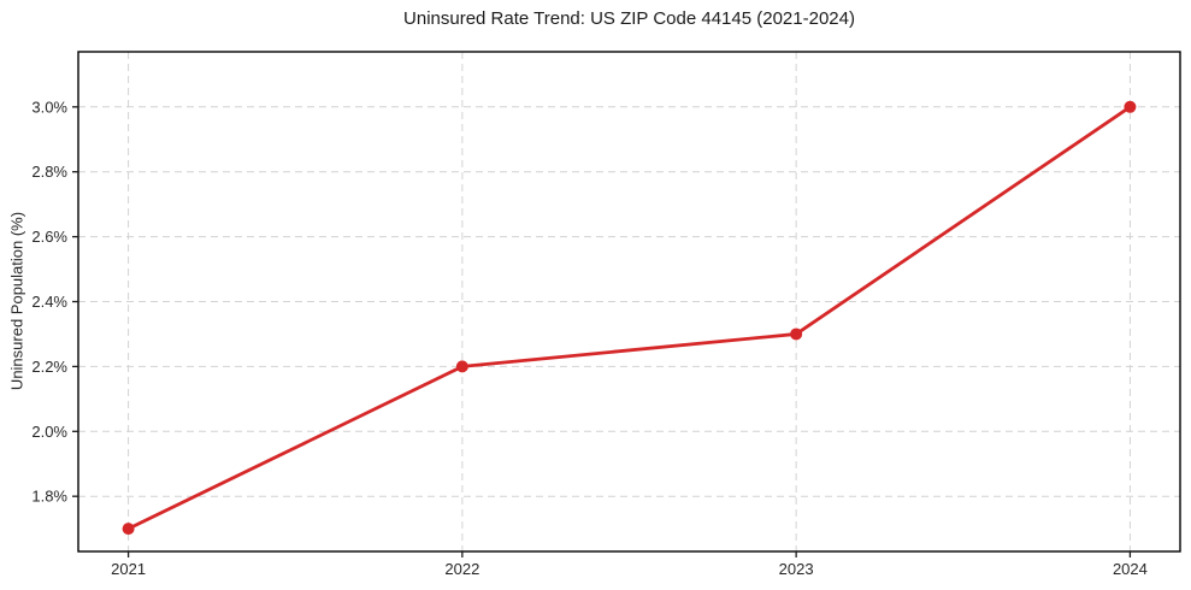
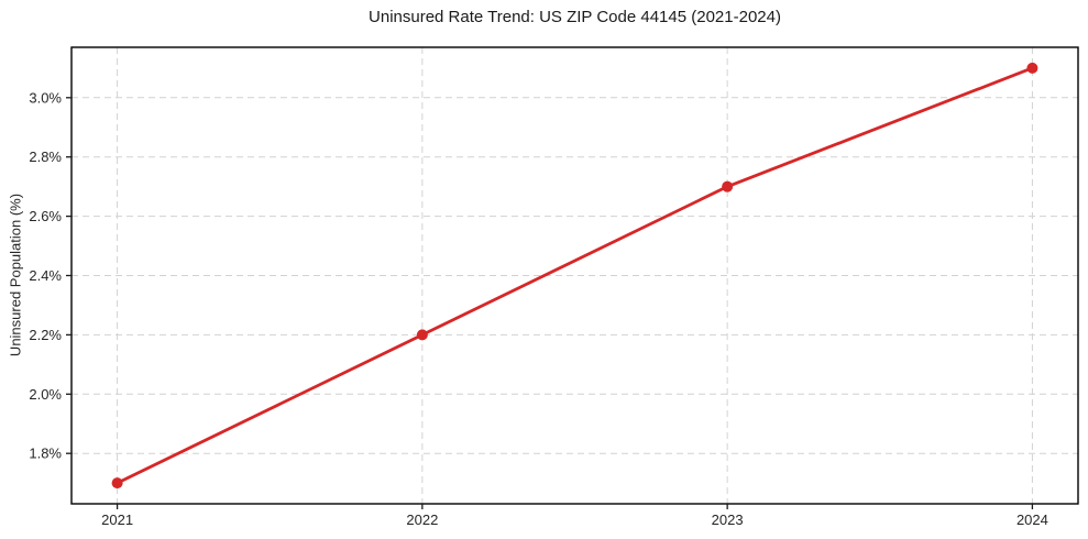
2023: 2.3% -> 2.7%
2024: 3.0% -> 3.1%
